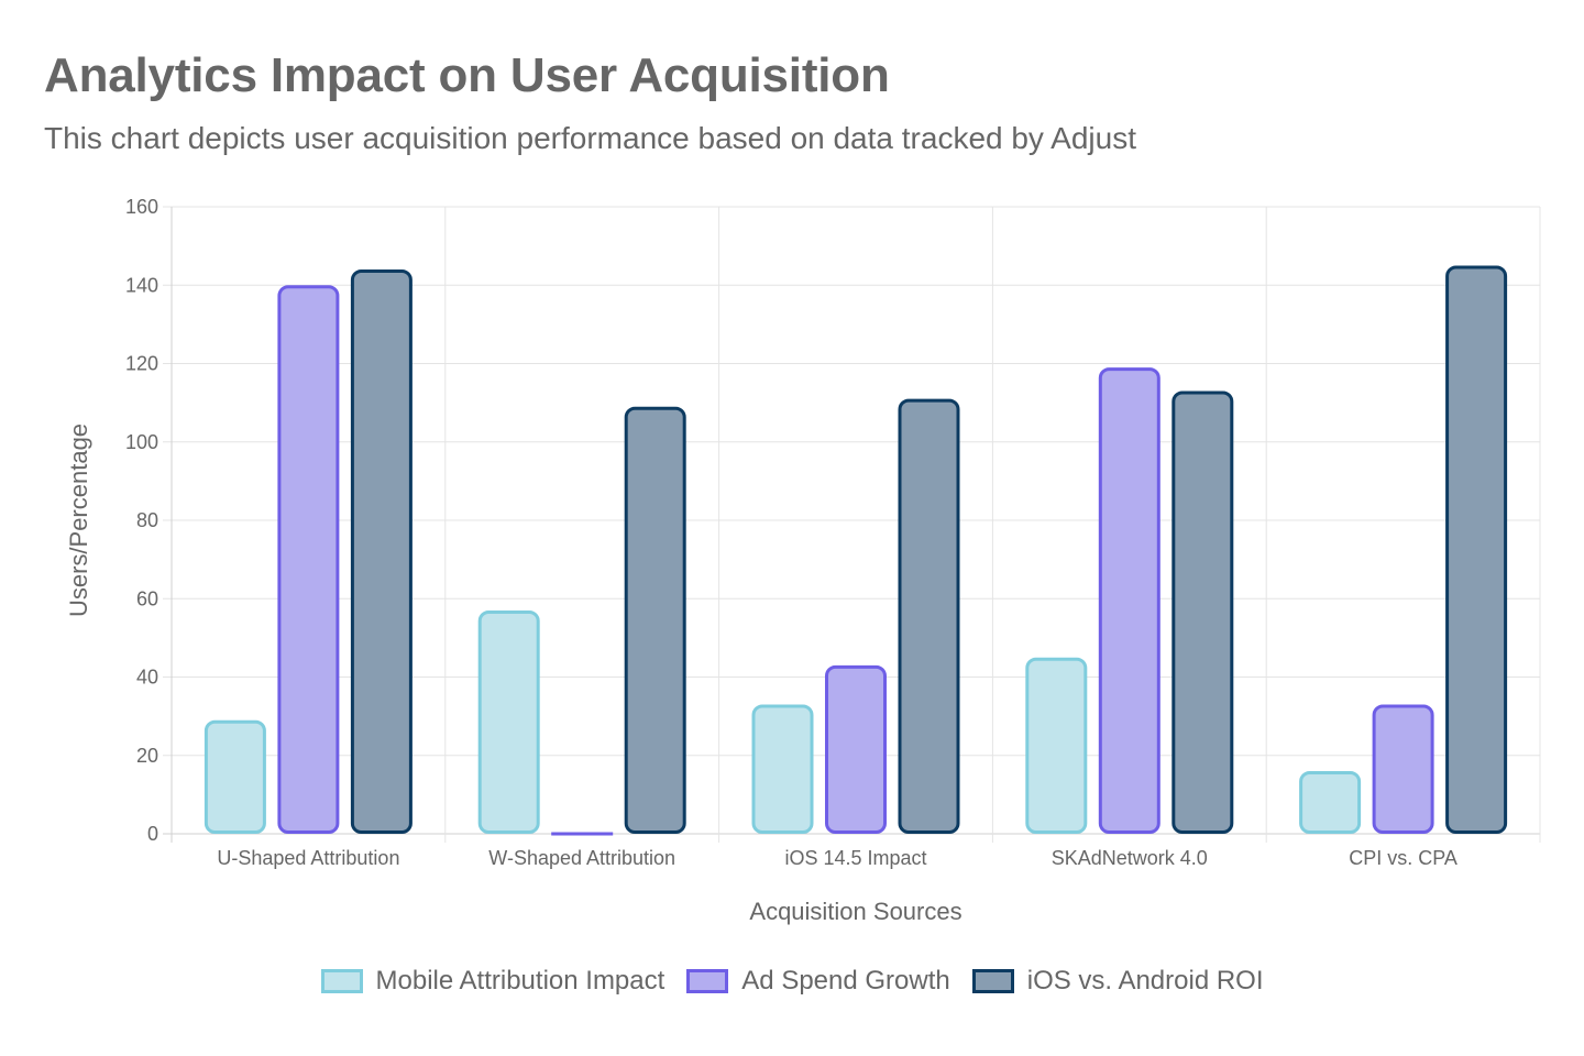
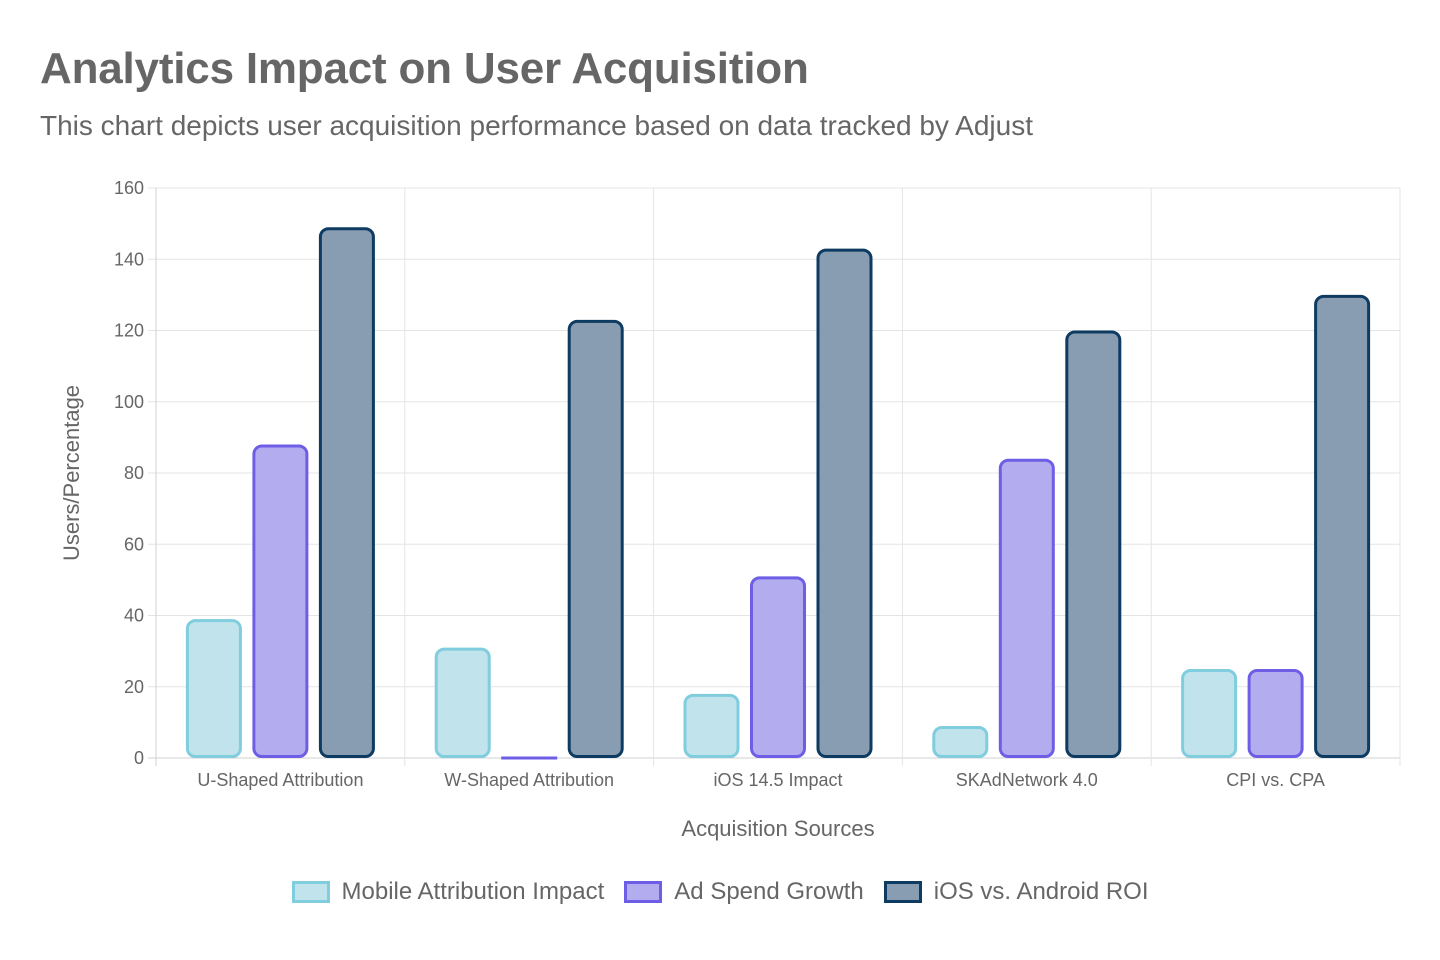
Mobile Attribution Impact/U-Shaped Attribution: 29 -> 39
Ad Spend Growth/U-Shaped Attribution: 140 -> 88
iOS vs. Android ROI/U-Shaped Attribution: 144 -> 149
Mobile Attribution Impact/W-Shaped Attribution: 57 -> 31
iOS vs. Android ROI/W-Shaped Attribution: 109 -> 123
Mobile Attribution Impact/iOS 14.5 Impact: 33 -> 18
Ad Spend Growth/iOS 14.5 Impact: 43 -> 51
iOS vs. Android ROI/iOS 14.5 Impact: 111 -> 143
Mobile Attribution Impact/SKAdNetwork 4.0: 45 -> 9
Ad Spend Growth/SKAdNetwork 4.0: 119 -> 84
iOS vs. Android ROI/SKAdNetwork 4.0: 113 -> 120
Mobile Attribution Impact/CPI vs. CPA: 16 -> 25
Ad Spend Growth/CPI vs. CPA: 33 -> 25
iOS vs. Android ROI/CPI vs. CPA: 145 -> 130
